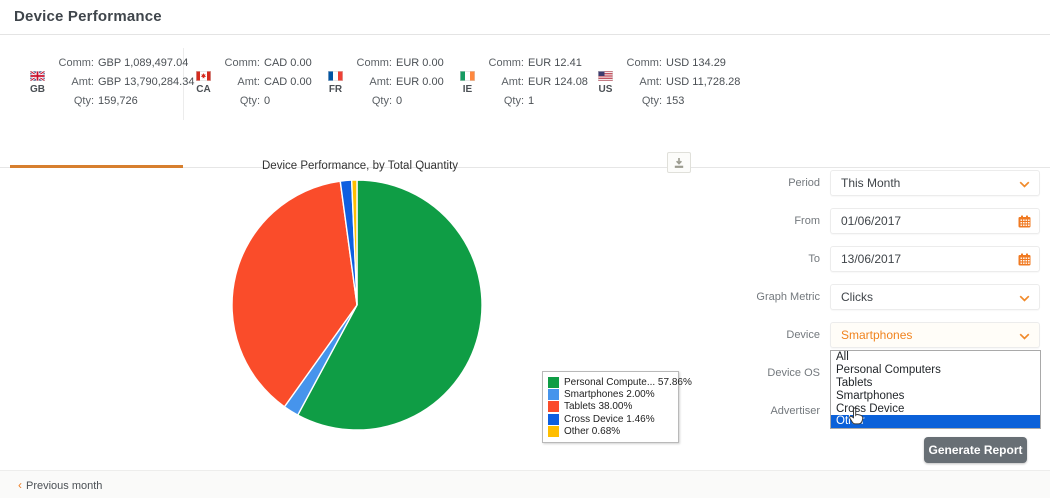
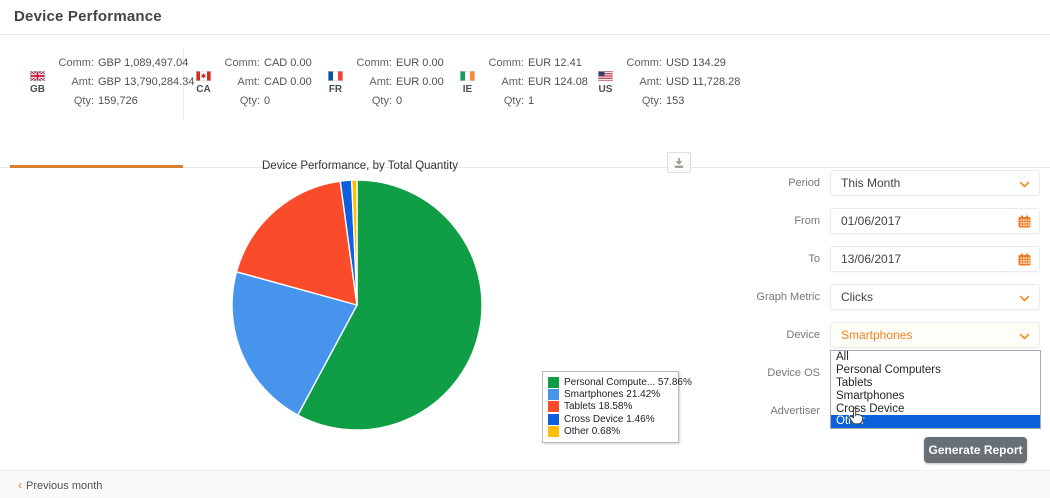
Smartphones: 2.00% -> 21.42%
Tablets: 38.00% -> 18.58%
